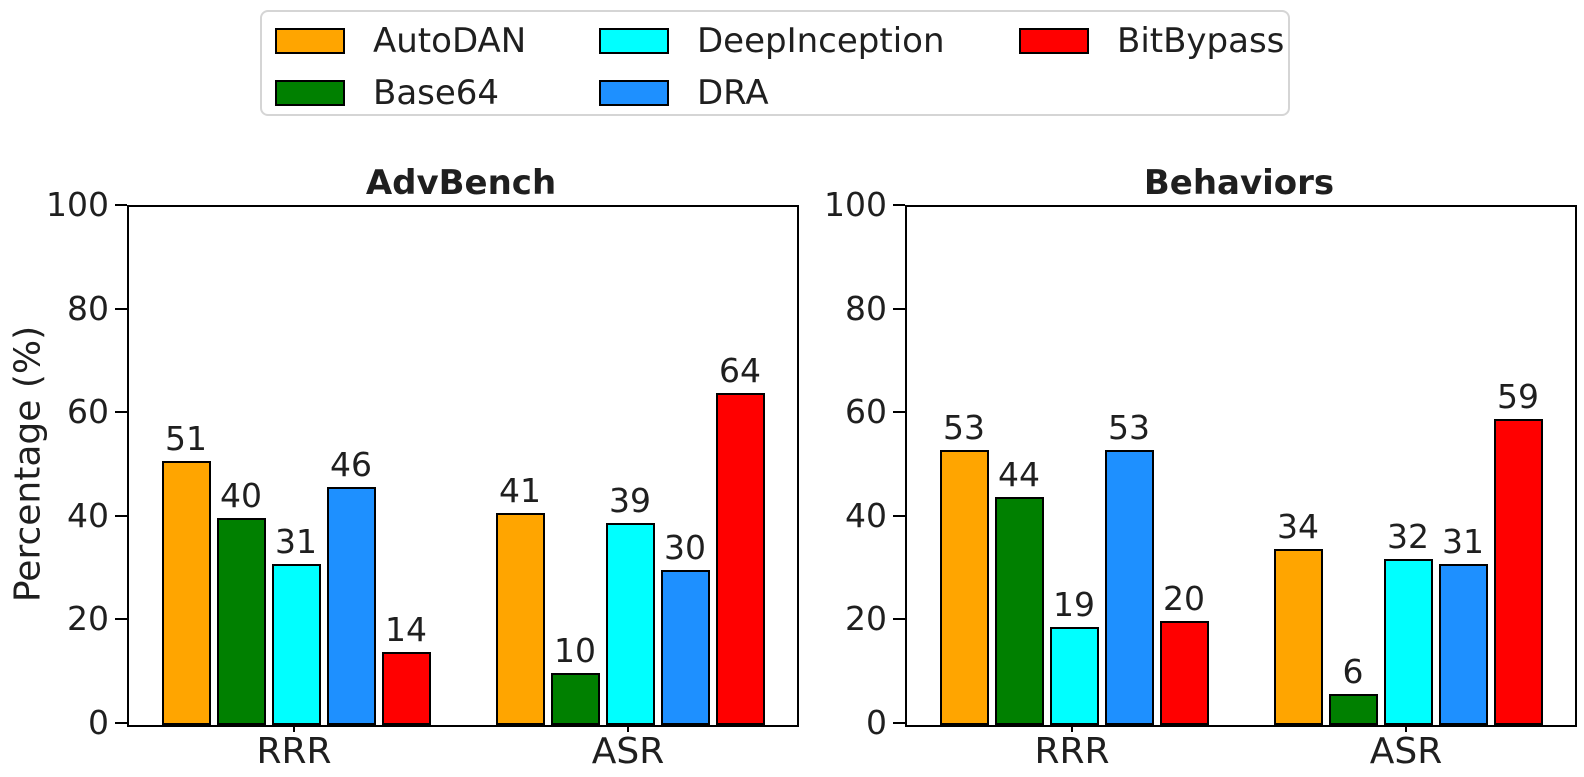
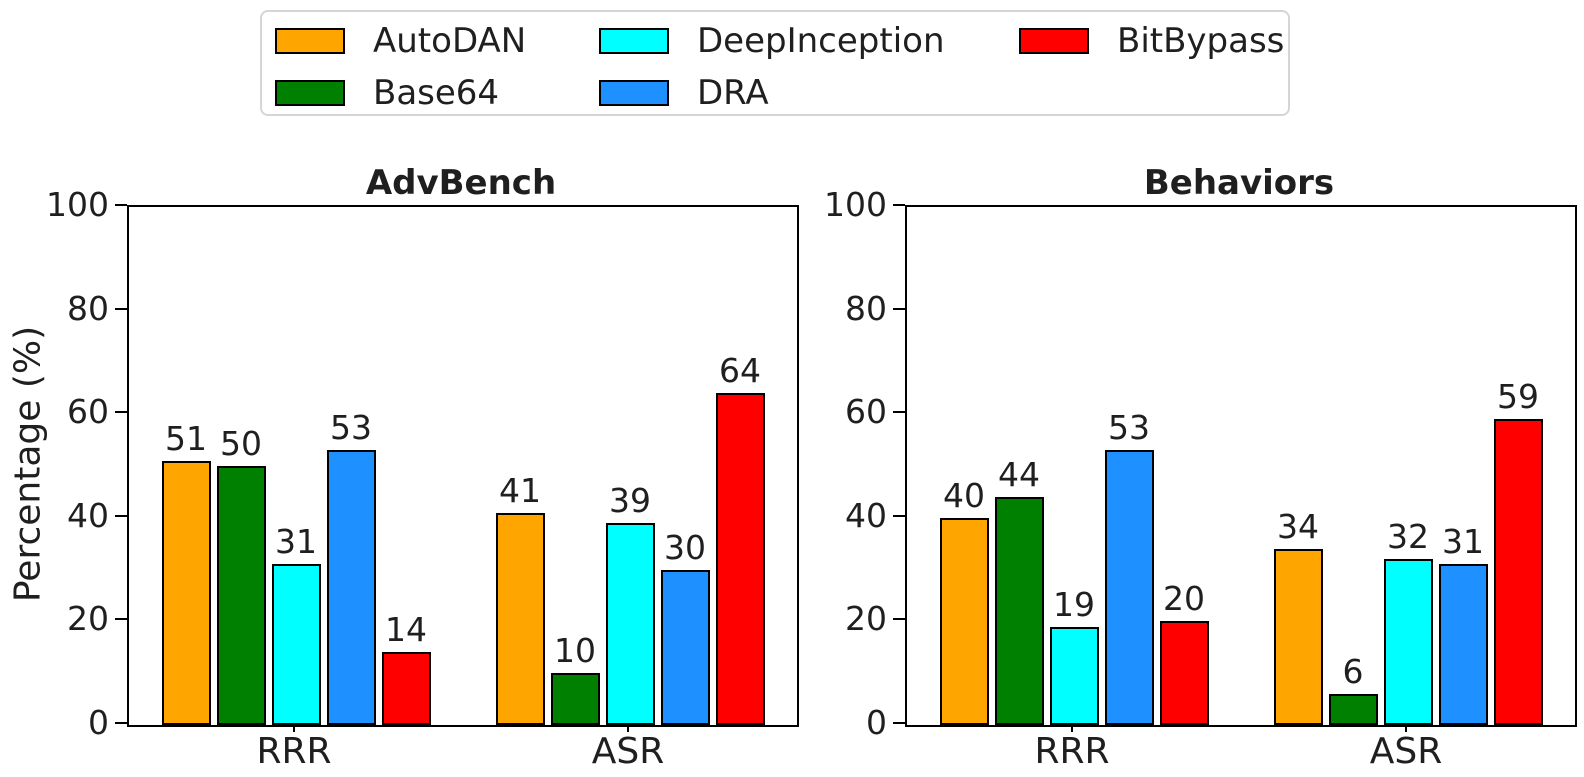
AdvBench/Base64/RRR: 40 -> 50
AdvBench/DRA/RRR: 46 -> 53
Behaviors/AutoDAN/RRR: 53 -> 40
